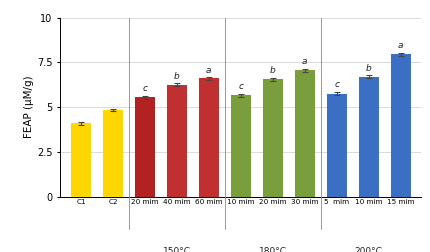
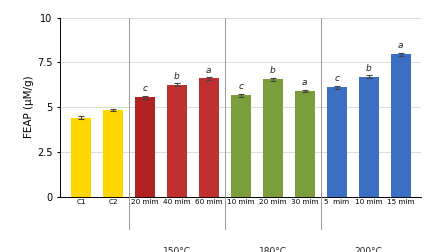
C1: 4.1 -> 4.4
30 mim: 7.0 -> 5.9
5 mim: 5.8 -> 6.1
